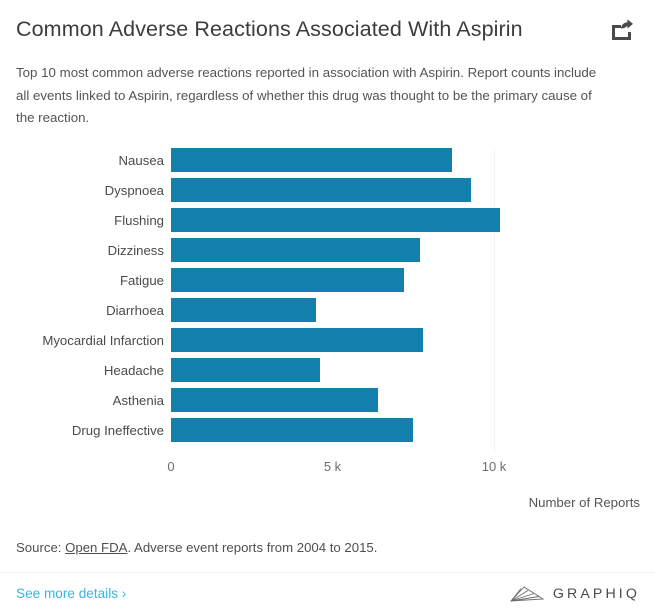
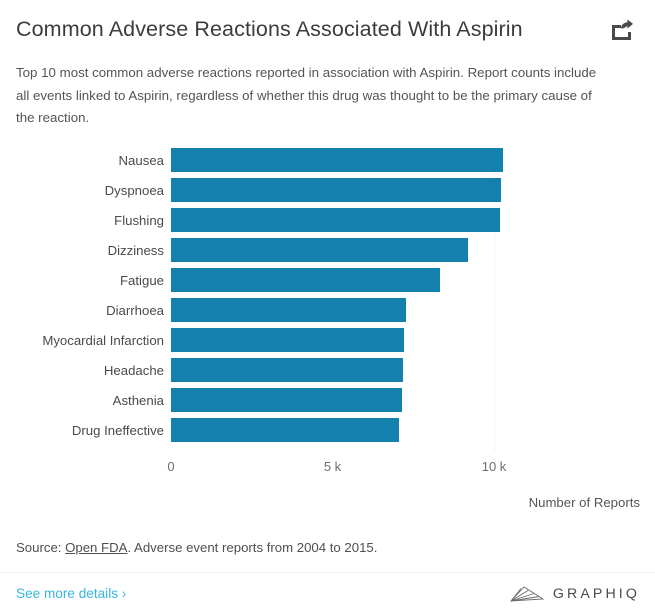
Nausea: 8.7k -> 10.3k
Dyspnoea: 9.3k -> 10.2k
Dizziness: 7.7k -> 9.2k
Fatigue: 7.2k -> 8.3k
Diarrhoea: 4.5k -> 7.3k
Myocardial Infarction: 7.8k -> 7.2k
Headache: 4.6k -> 7.2k
Asthenia: 6.4k -> 7.2k
Drug Ineffective: 7.5k -> 7.1k
